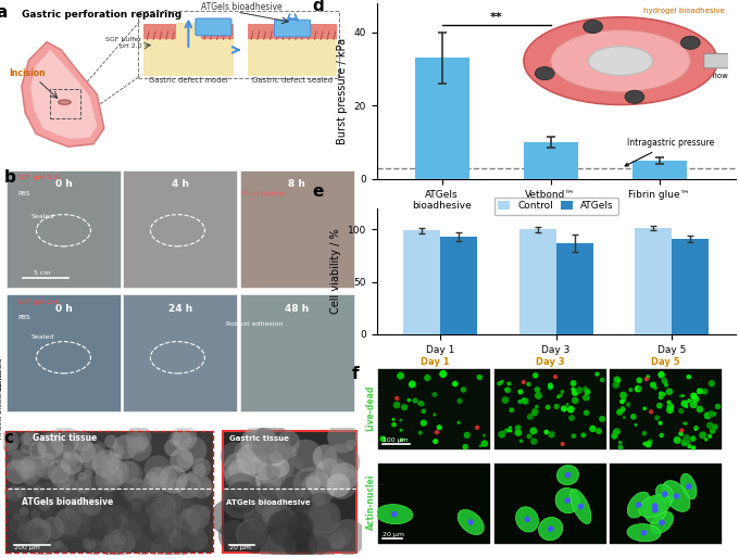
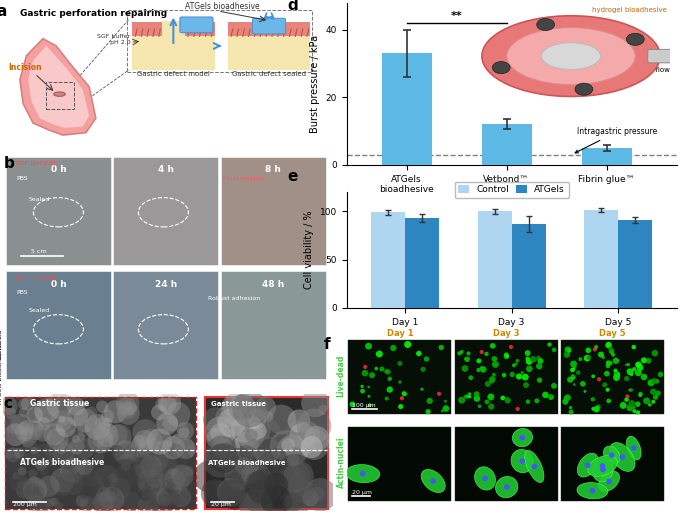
Vetbond™: 10 -> 12
